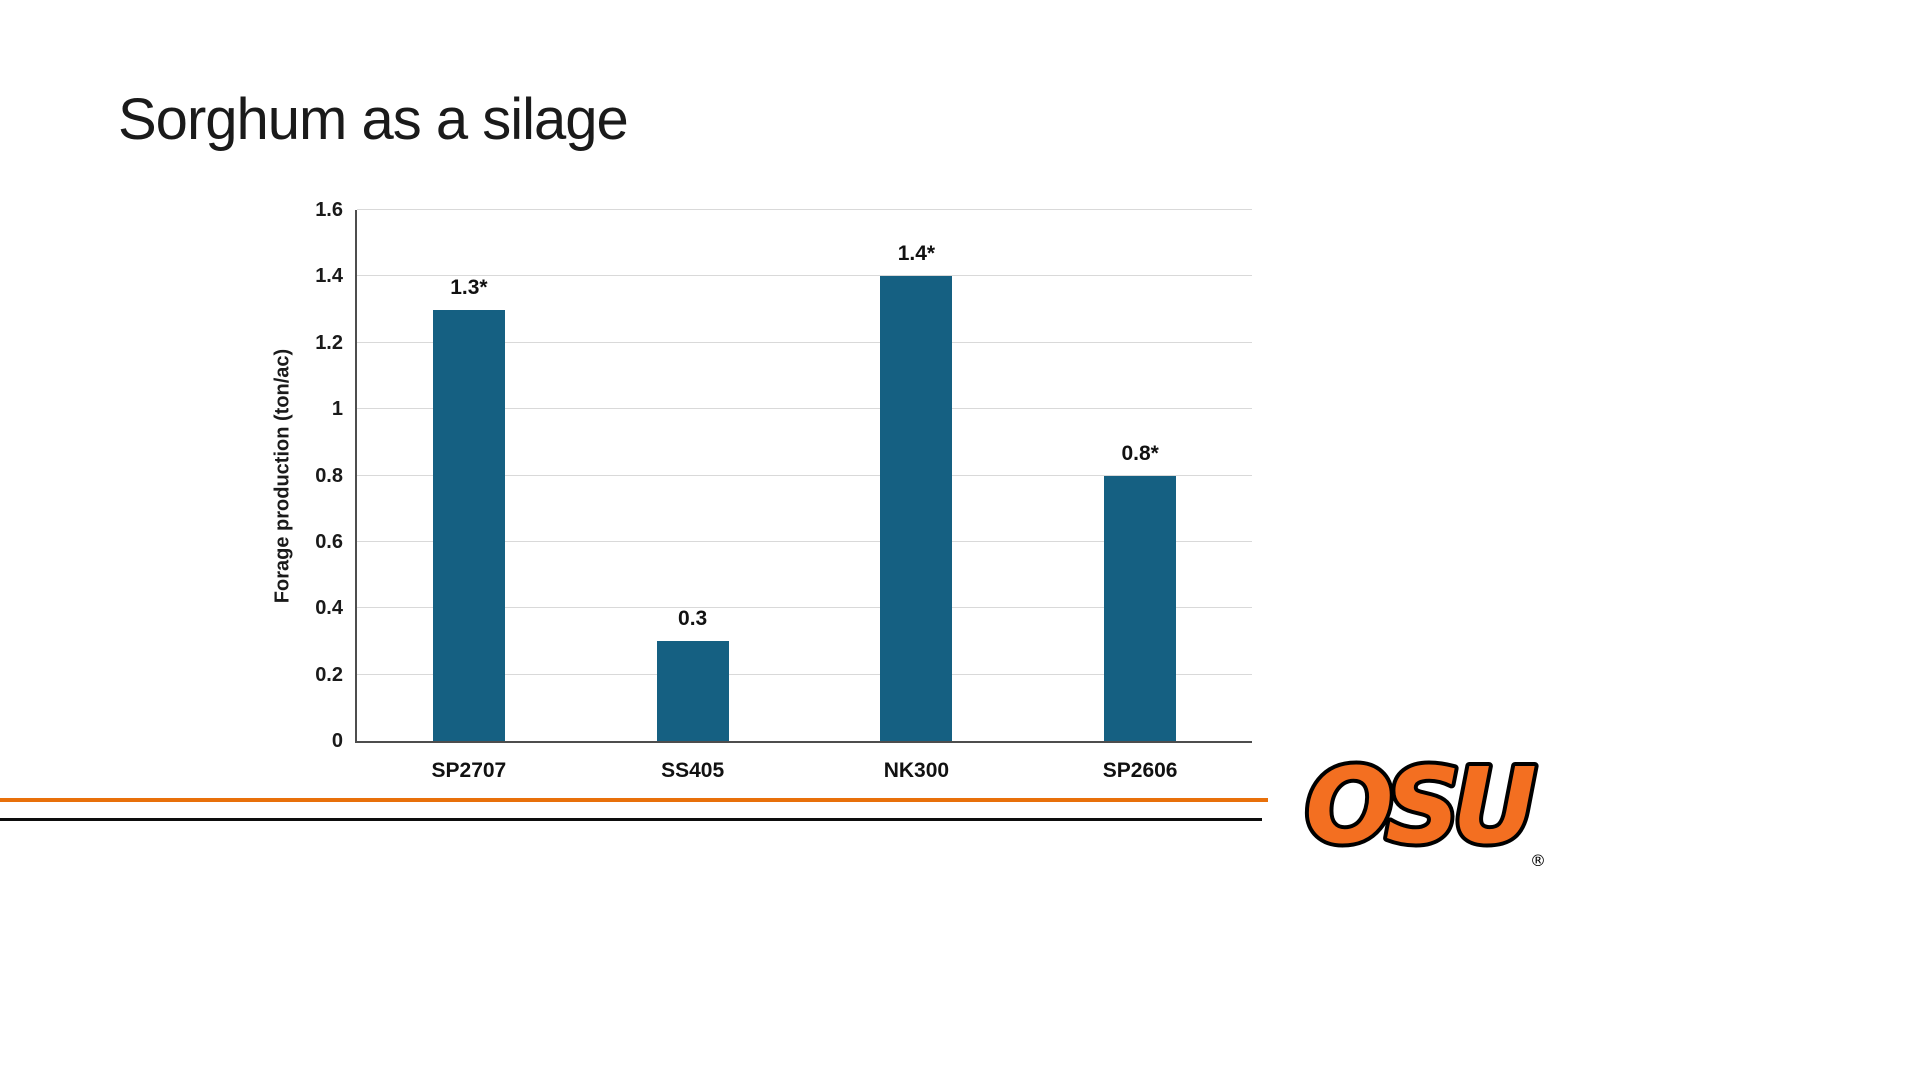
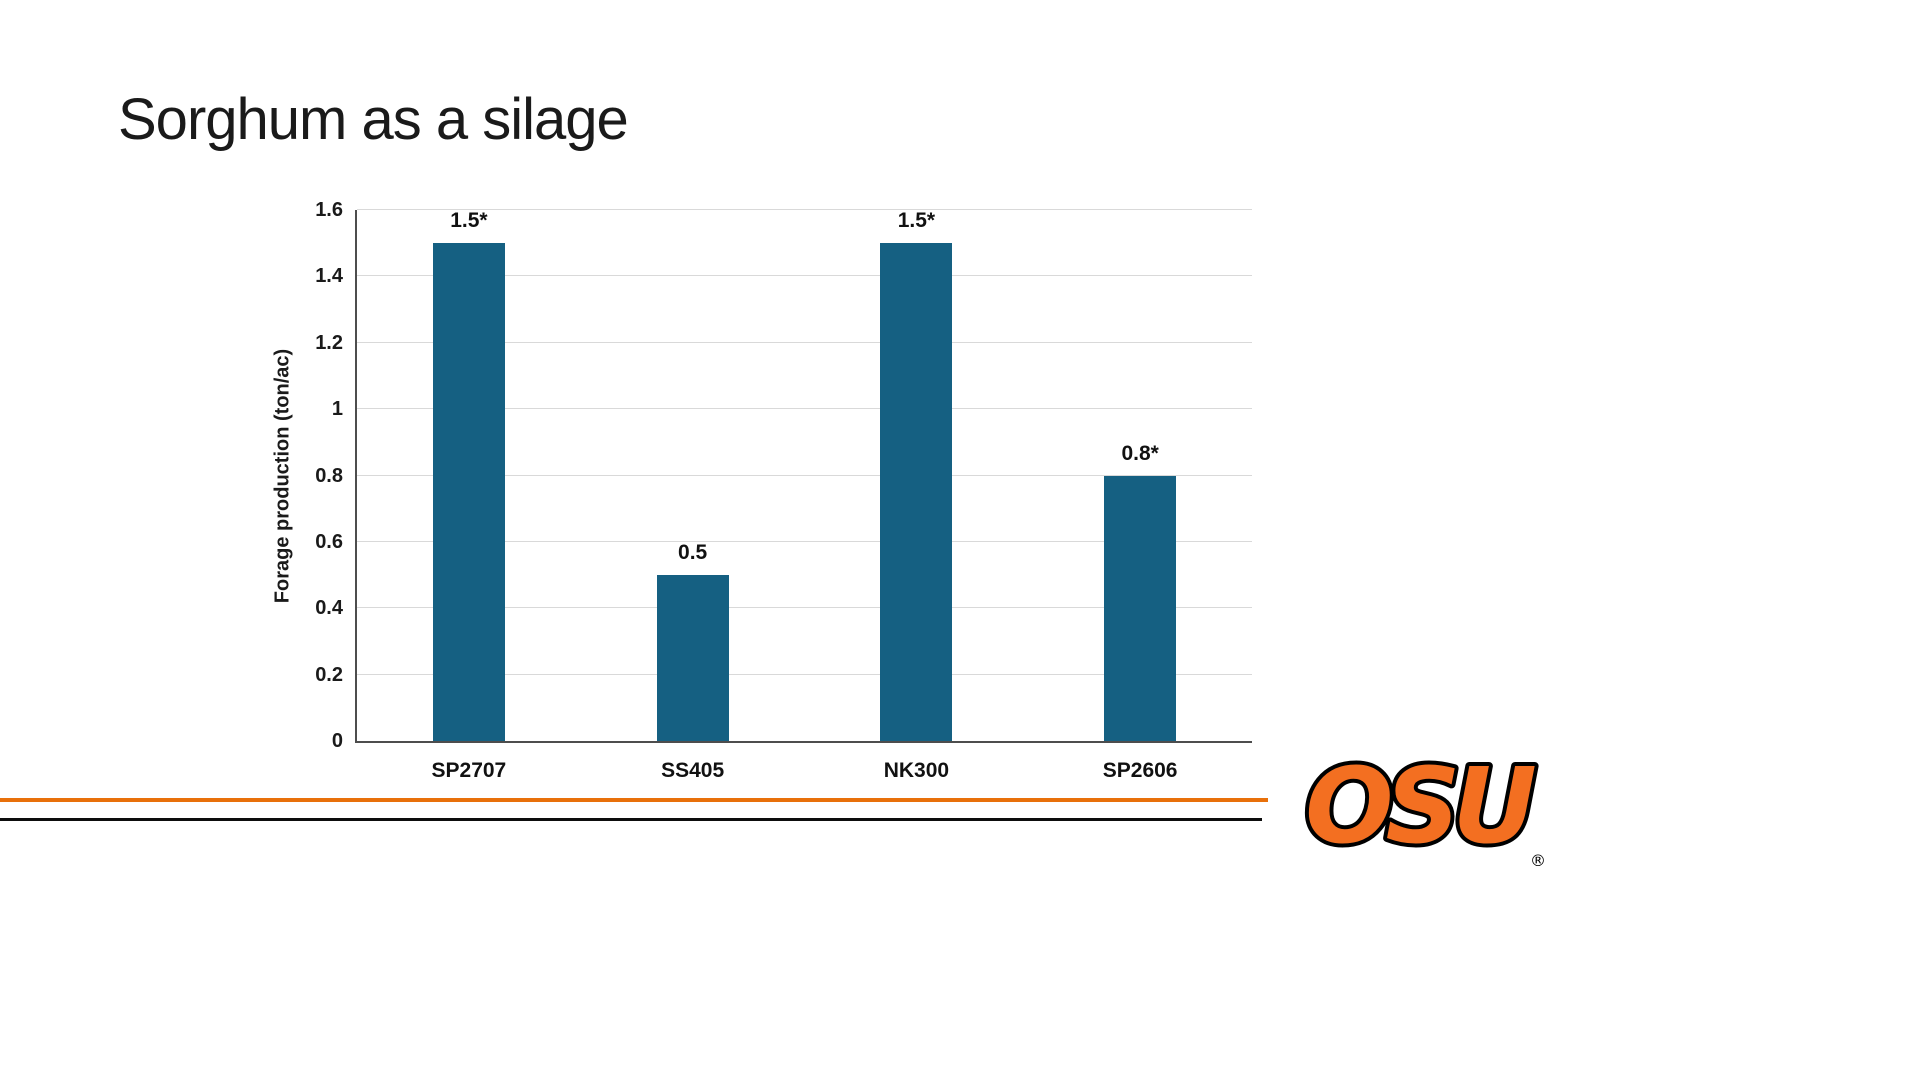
SP2707: 1.3 -> 1.5
SS405: 0.3 -> 0.5
NK300: 1.4 -> 1.5
